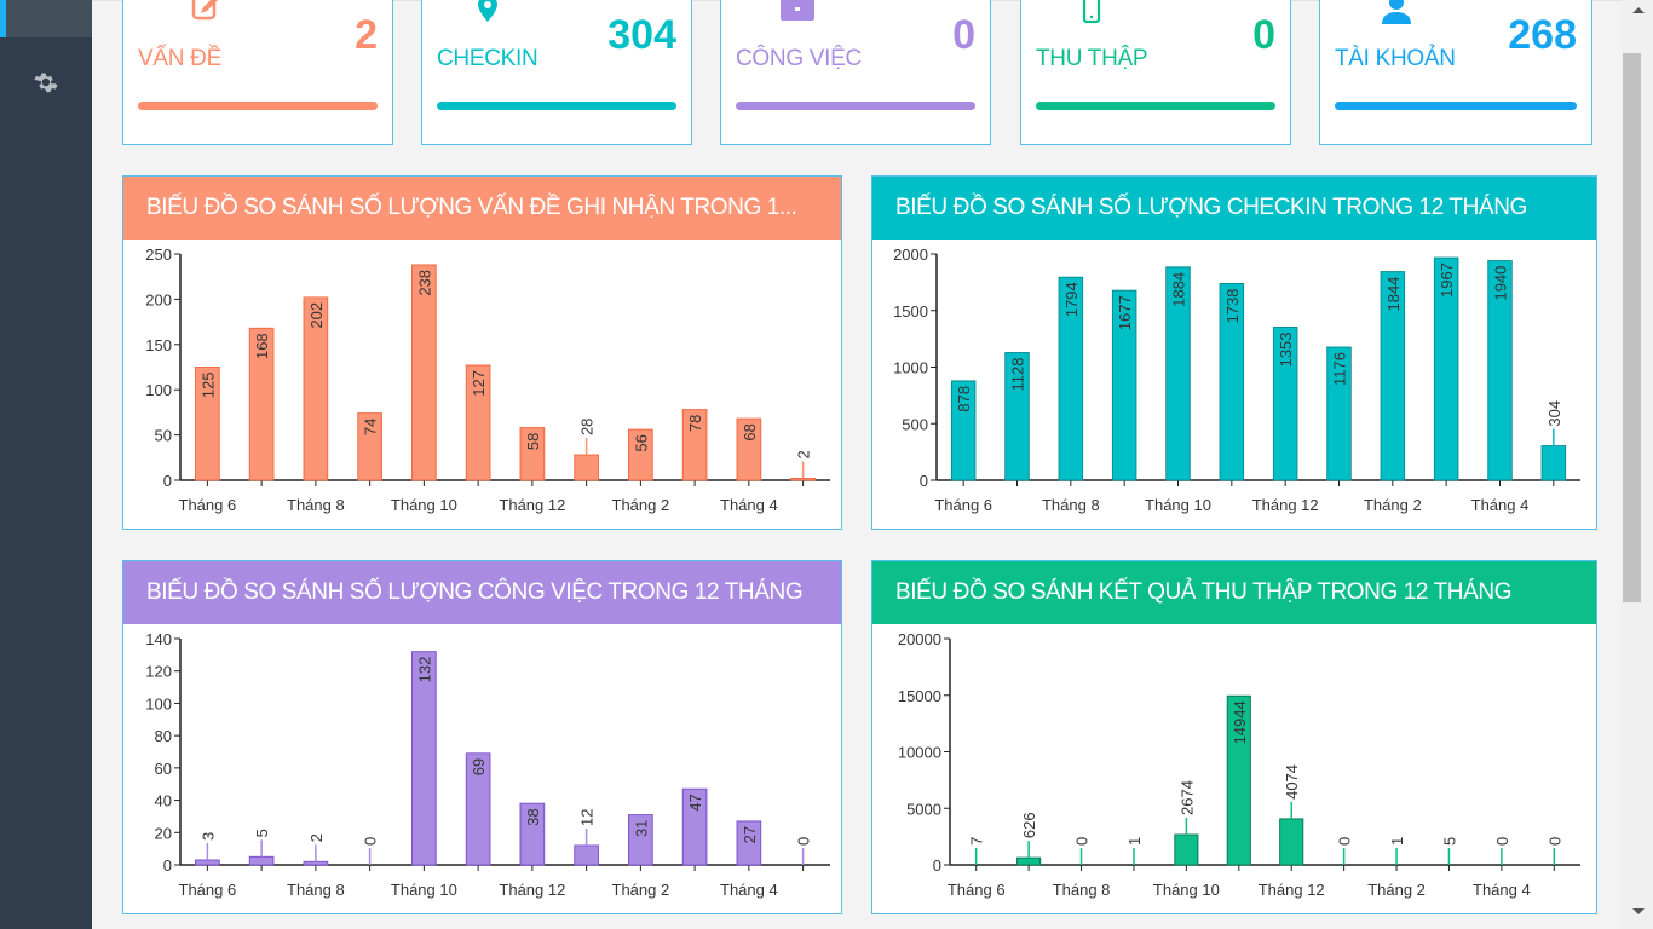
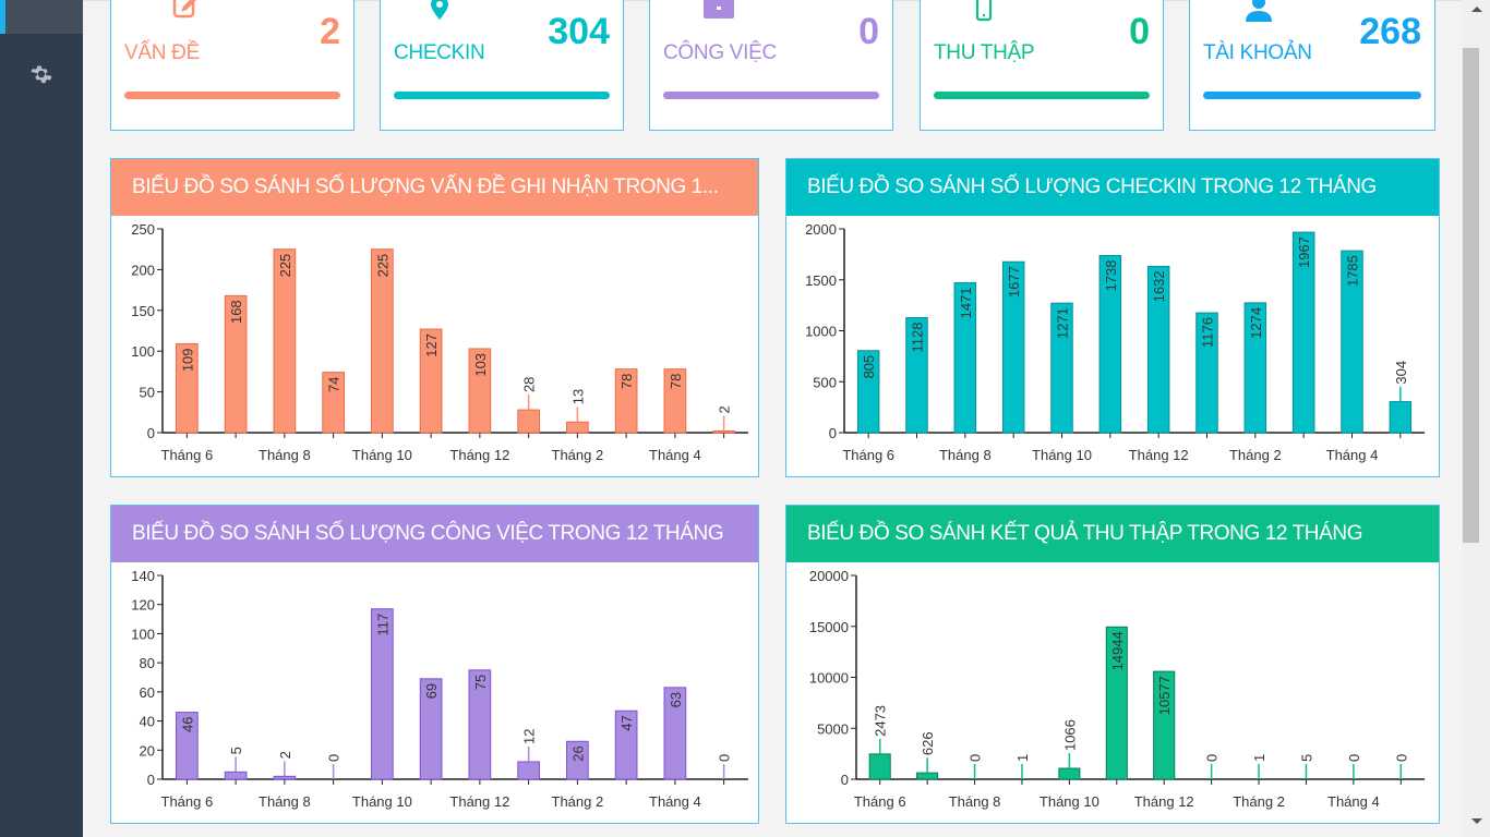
BIẾU ĐỒ SO SÁNH SỐ LƯỢNG VẤN ĐỀ GHI NHẬN TRONG 1.../Tháng 6: 125 -> 109
BIẾU ĐỒ SO SÁNH SỐ LƯỢNG VẤN ĐỀ GHI NHẬN TRONG 1.../Tháng 8: 202 -> 225
BIẾU ĐỒ SO SÁNH SỐ LƯỢNG VẤN ĐỀ GHI NHẬN TRONG 1.../Tháng 10: 238 -> 225
BIẾU ĐỒ SO SÁNH SỐ LƯỢNG VẤN ĐỀ GHI NHẬN TRONG 1.../Tháng 12: 58 -> 103
BIẾU ĐỒ SO SÁNH SỐ LƯỢNG VẤN ĐỀ GHI NHẬN TRONG 1.../Tháng 2: 56 -> 13
BIẾU ĐỒ SO SÁNH SỐ LƯỢNG VẤN ĐỀ GHI NHẬN TRONG 1.../Tháng 4: 68 -> 78
BIẾU ĐỒ SO SÁNH SỐ LƯỢNG CHECKIN TRONG 12 THÁNG/Tháng 6: 878 -> 805
BIẾU ĐỒ SO SÁNH SỐ LƯỢNG CHECKIN TRONG 12 THÁNG/Tháng 8: 1794 -> 1471
BIẾU ĐỒ SO SÁNH SỐ LƯỢNG CHECKIN TRONG 12 THÁNG/Tháng 10: 1884 -> 1271
BIẾU ĐỒ SO SÁNH SỐ LƯỢNG CHECKIN TRONG 12 THÁNG/Tháng 12: 1353 -> 1632
BIẾU ĐỒ SO SÁNH SỐ LƯỢNG CHECKIN TRONG 12 THÁNG/Tháng 2: 1844 -> 1274
BIẾU ĐỒ SO SÁNH SỐ LƯỢNG CHECKIN TRONG 12 THÁNG/Tháng 4: 1940 -> 1785
BIẾU ĐỒ SO SÁNH SỐ LƯỢNG CÔNG VIỆC TRONG 12 THÁNG/Tháng 6: 3 -> 46
BIẾU ĐỒ SO SÁNH SỐ LƯỢNG CÔNG VIỆC TRONG 12 THÁNG/Tháng 10: 132 -> 117
BIẾU ĐỒ SO SÁNH SỐ LƯỢNG CÔNG VIỆC TRONG 12 THÁNG/Tháng 12: 38 -> 75
BIẾU ĐỒ SO SÁNH SỐ LƯỢNG CÔNG VIỆC TRONG 12 THÁNG/Tháng 2: 31 -> 26
BIẾU ĐỒ SO SÁNH SỐ LƯỢNG CÔNG VIỆC TRONG 12 THÁNG/Tháng 4: 27 -> 63
BIẾU ĐỒ SO SÁNH KẾT QUẢ THU THẬP TRONG 12 THÁNG/Tháng 6: 7 -> 2473
BIẾU ĐỒ SO SÁNH KẾT QUẢ THU THẬP TRONG 12 THÁNG/Tháng 10: 2674 -> 1066
BIẾU ĐỒ SO SÁNH KẾT QUẢ THU THẬP TRONG 12 THÁNG/Tháng 12: 4074 -> 10577
